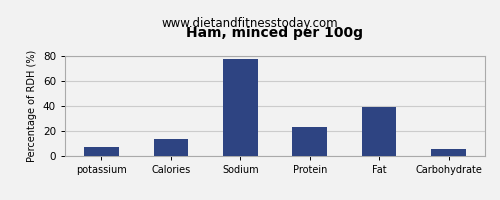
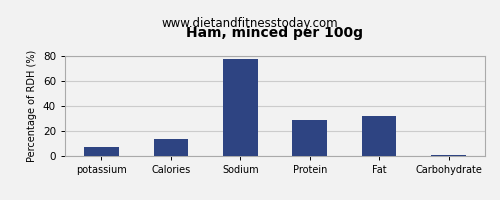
Protein: 23 -> 29
Fat: 39 -> 32
Carbohydrate: 6 -> 1
